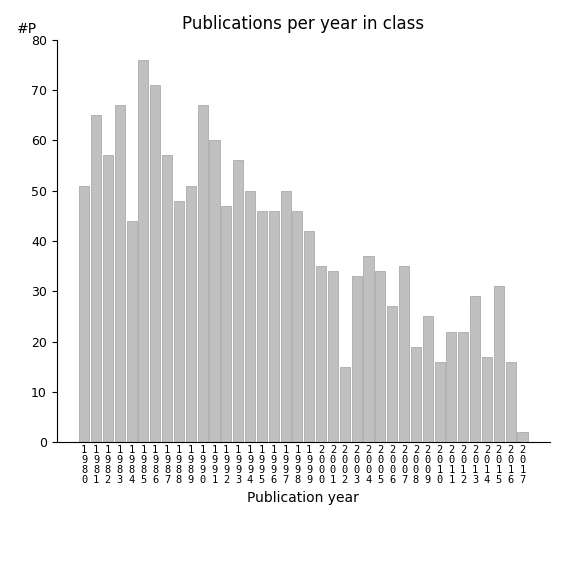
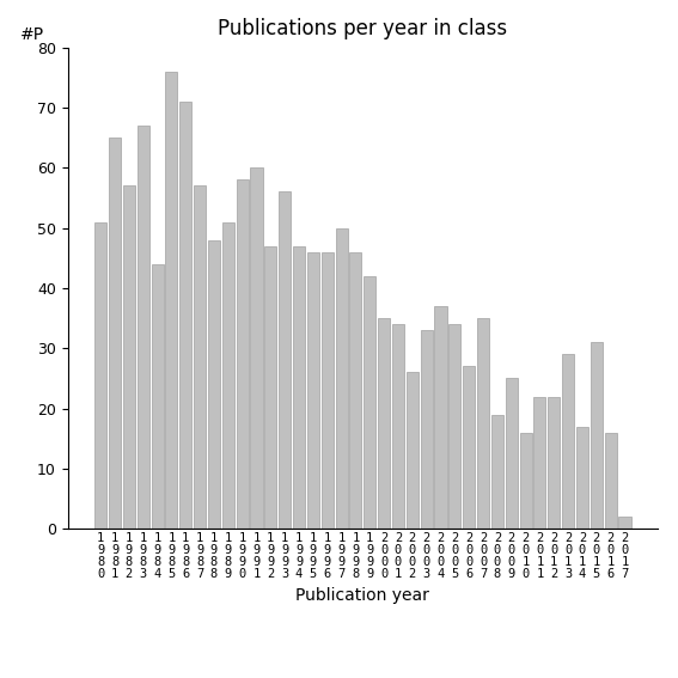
1 9 9 0: 67 -> 58
1 9 9 4: 50 -> 47
2 0 0 2: 15 -> 26
